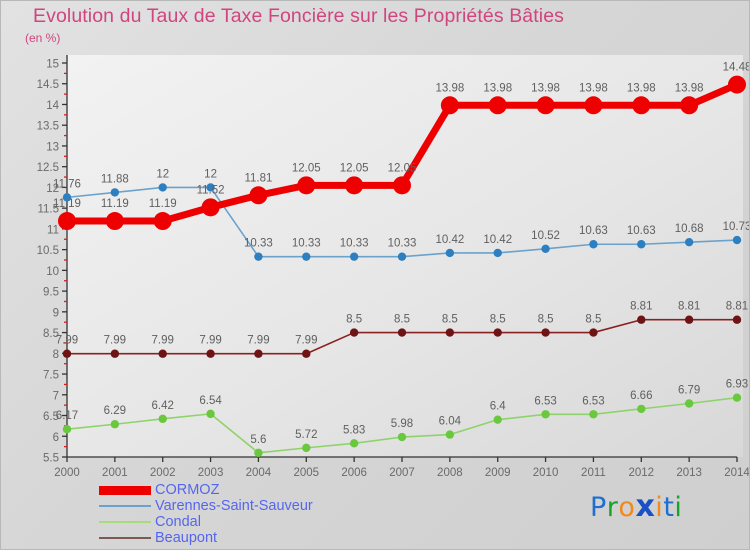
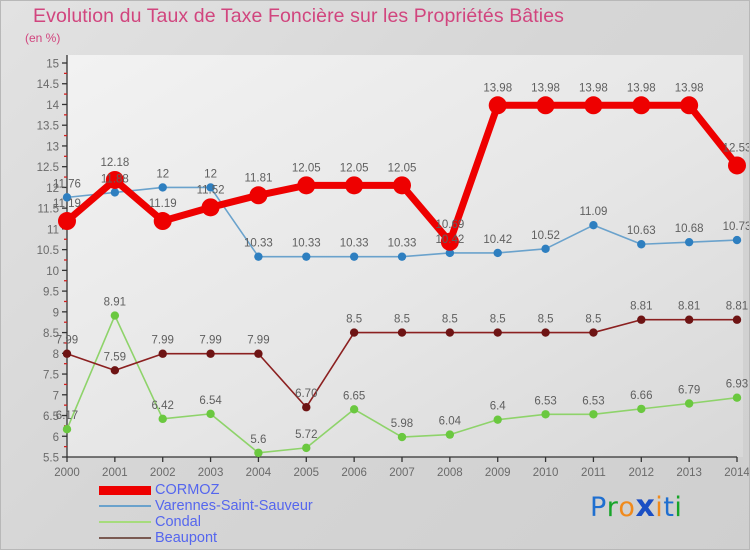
CORMOZ/2001: 11.19 -> 12.18
Condal/2001: 6.29 -> 8.91
Beaupont/2001: 7.99 -> 7.59
Beaupont/2005: 7.99 -> 6.70
Condal/2006: 5.83 -> 6.65
CORMOZ/2008: 13.98 -> 10.69
Varennes-Saint-Sauveur/2011: 10.63 -> 11.09
CORMOZ/2014: 14.48 -> 12.53
